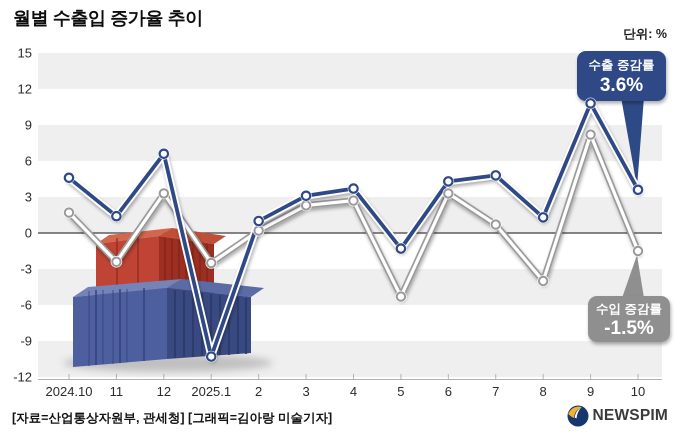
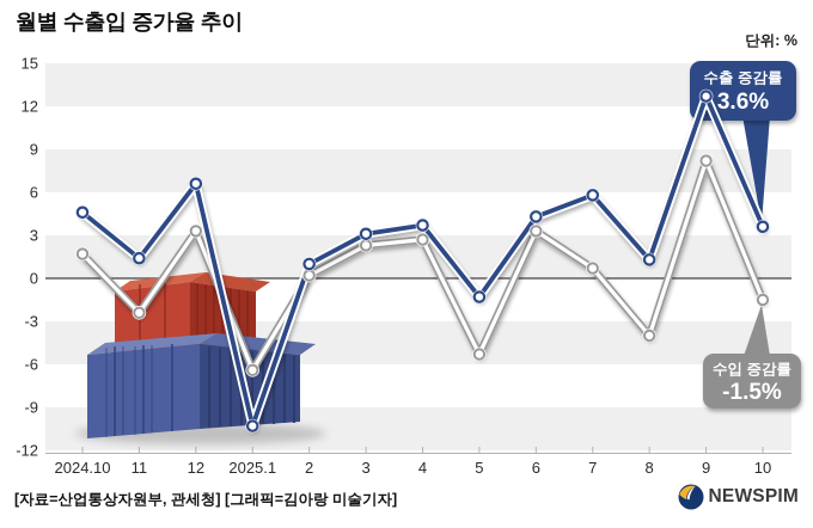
수입 증감률/2025.1: -2.5 -> -6.4
수출 증감률/7: 4.8 -> 5.8
수출 증감률/9: 10.8 -> 12.7
